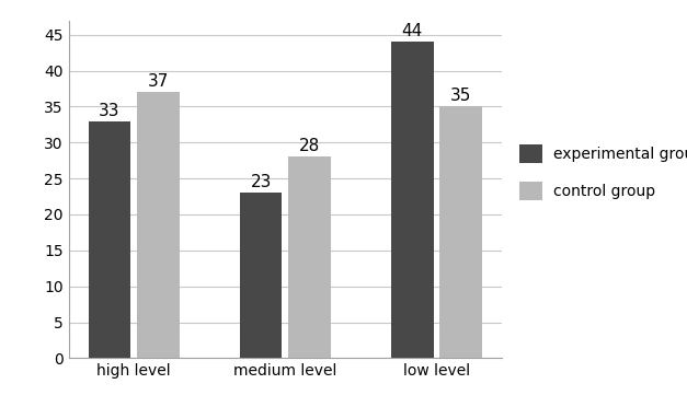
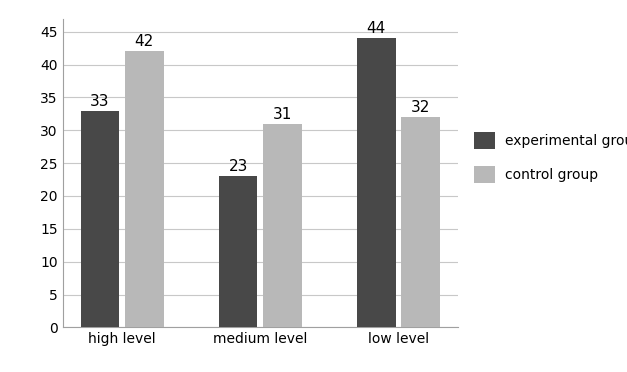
control group/high level: 37 -> 42
control group/medium level: 28 -> 31
control group/low level: 35 -> 32
